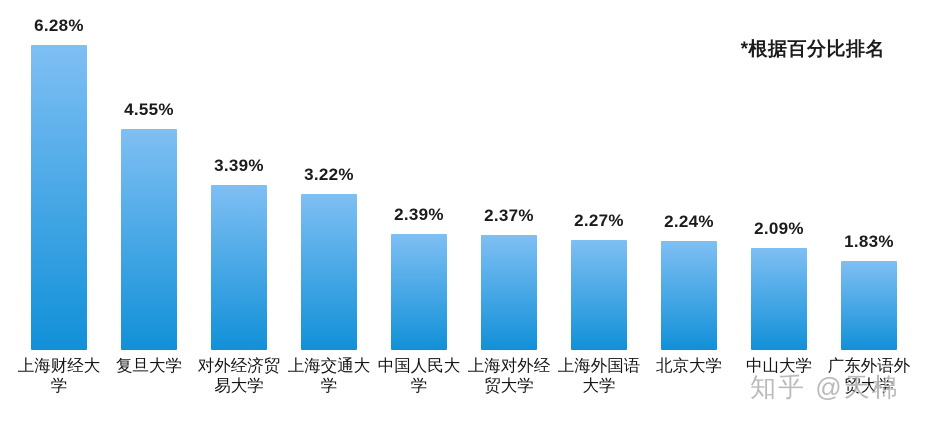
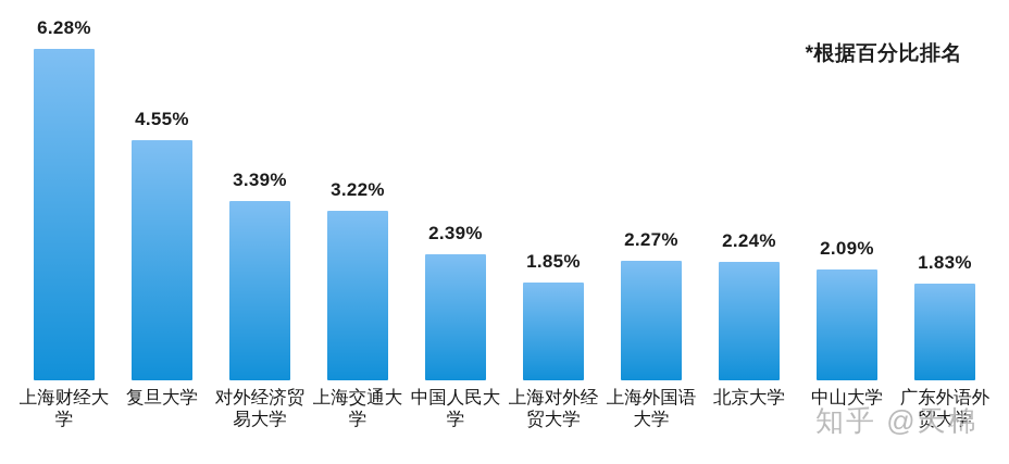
上海对外经贸大学: 2.37% -> 1.85%
